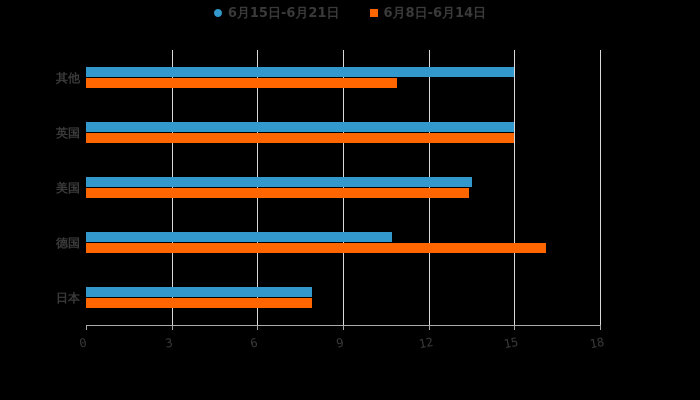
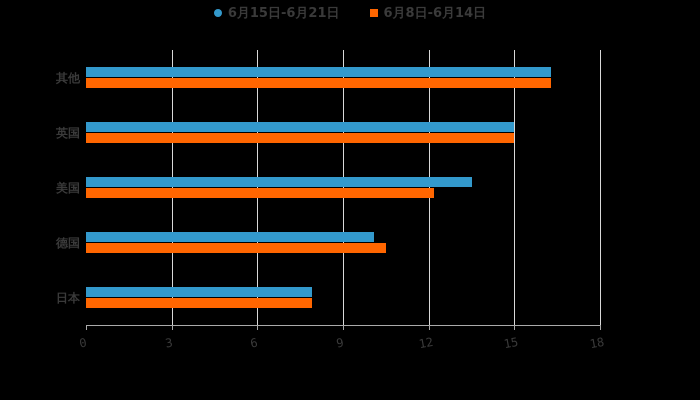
6月15日-6月21日/其他: 15.0 -> 16.3
6月8日-6月14日/其他: 10.9 -> 16.3
6月8日-6月14日/美国: 13.4 -> 12.2
6月15日-6月21日/德国: 10.7 -> 10.1
6月8日-6月14日/德国: 16.1 -> 10.5
